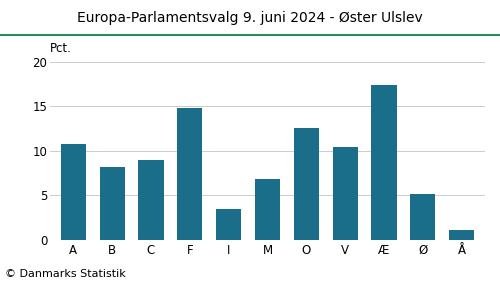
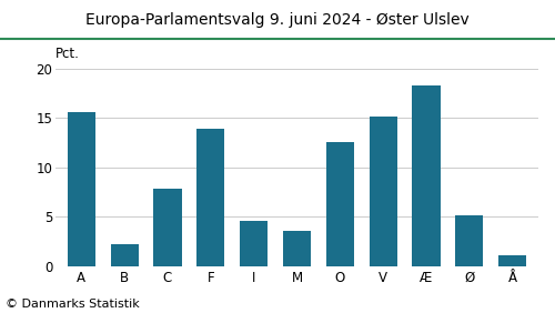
A: 10.8 -> 15.6
B: 8.2 -> 2.2
C: 9.0 -> 7.9
F: 14.8 -> 13.9
I: 3.4 -> 4.6
M: 6.8 -> 3.6
V: 10.4 -> 15.2
Æ: 17.4 -> 18.3
